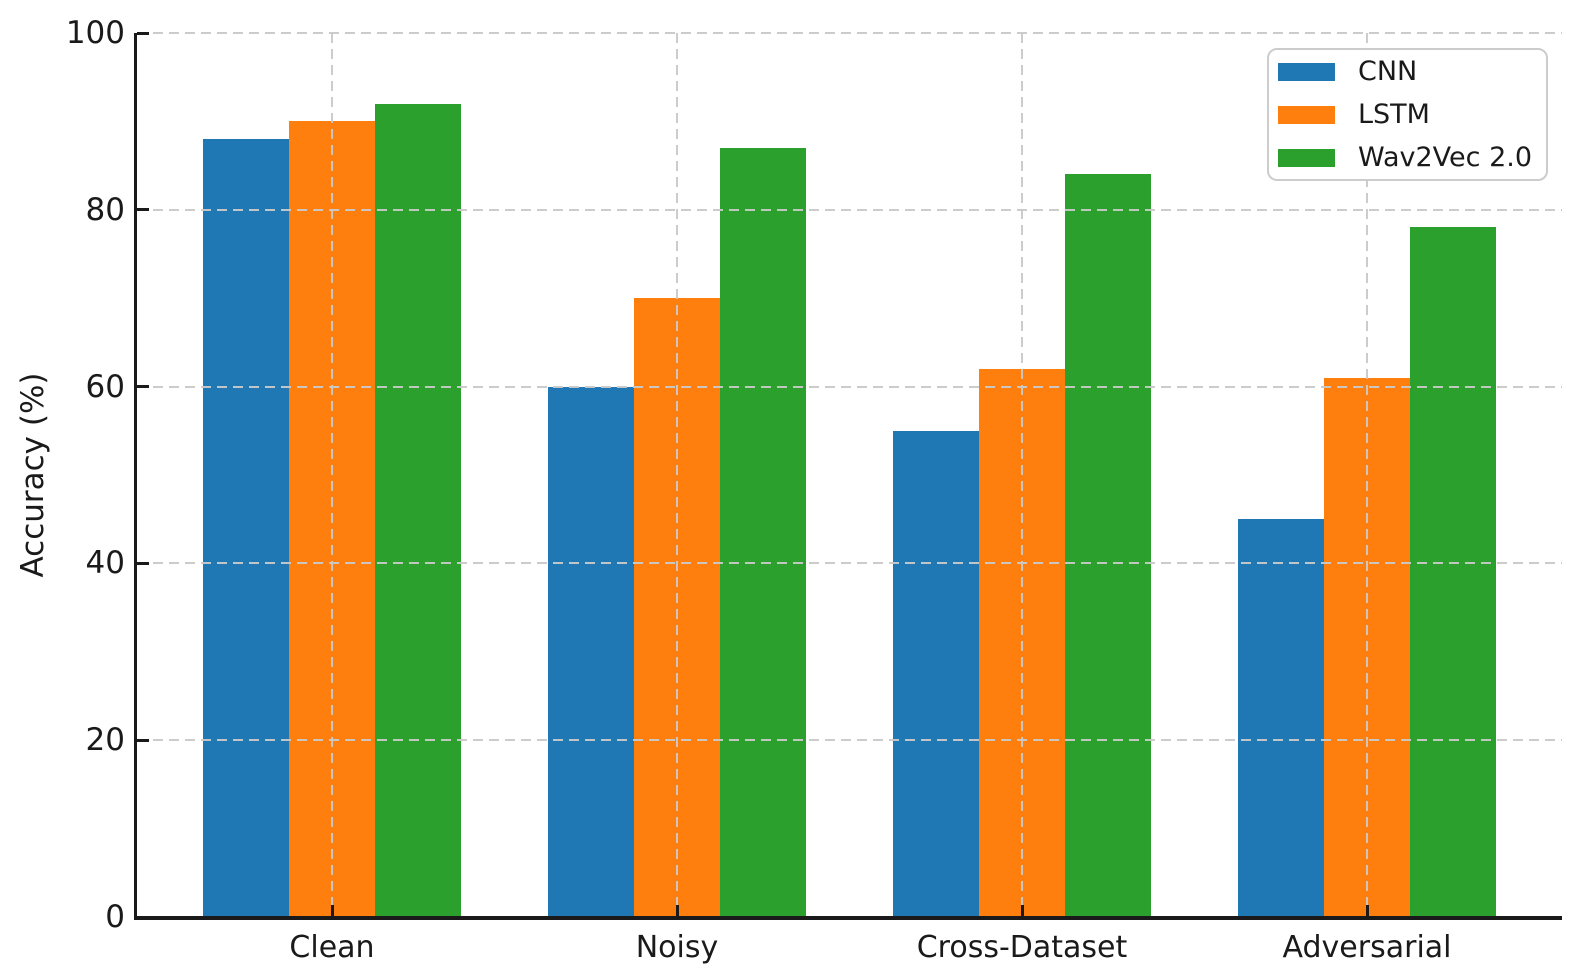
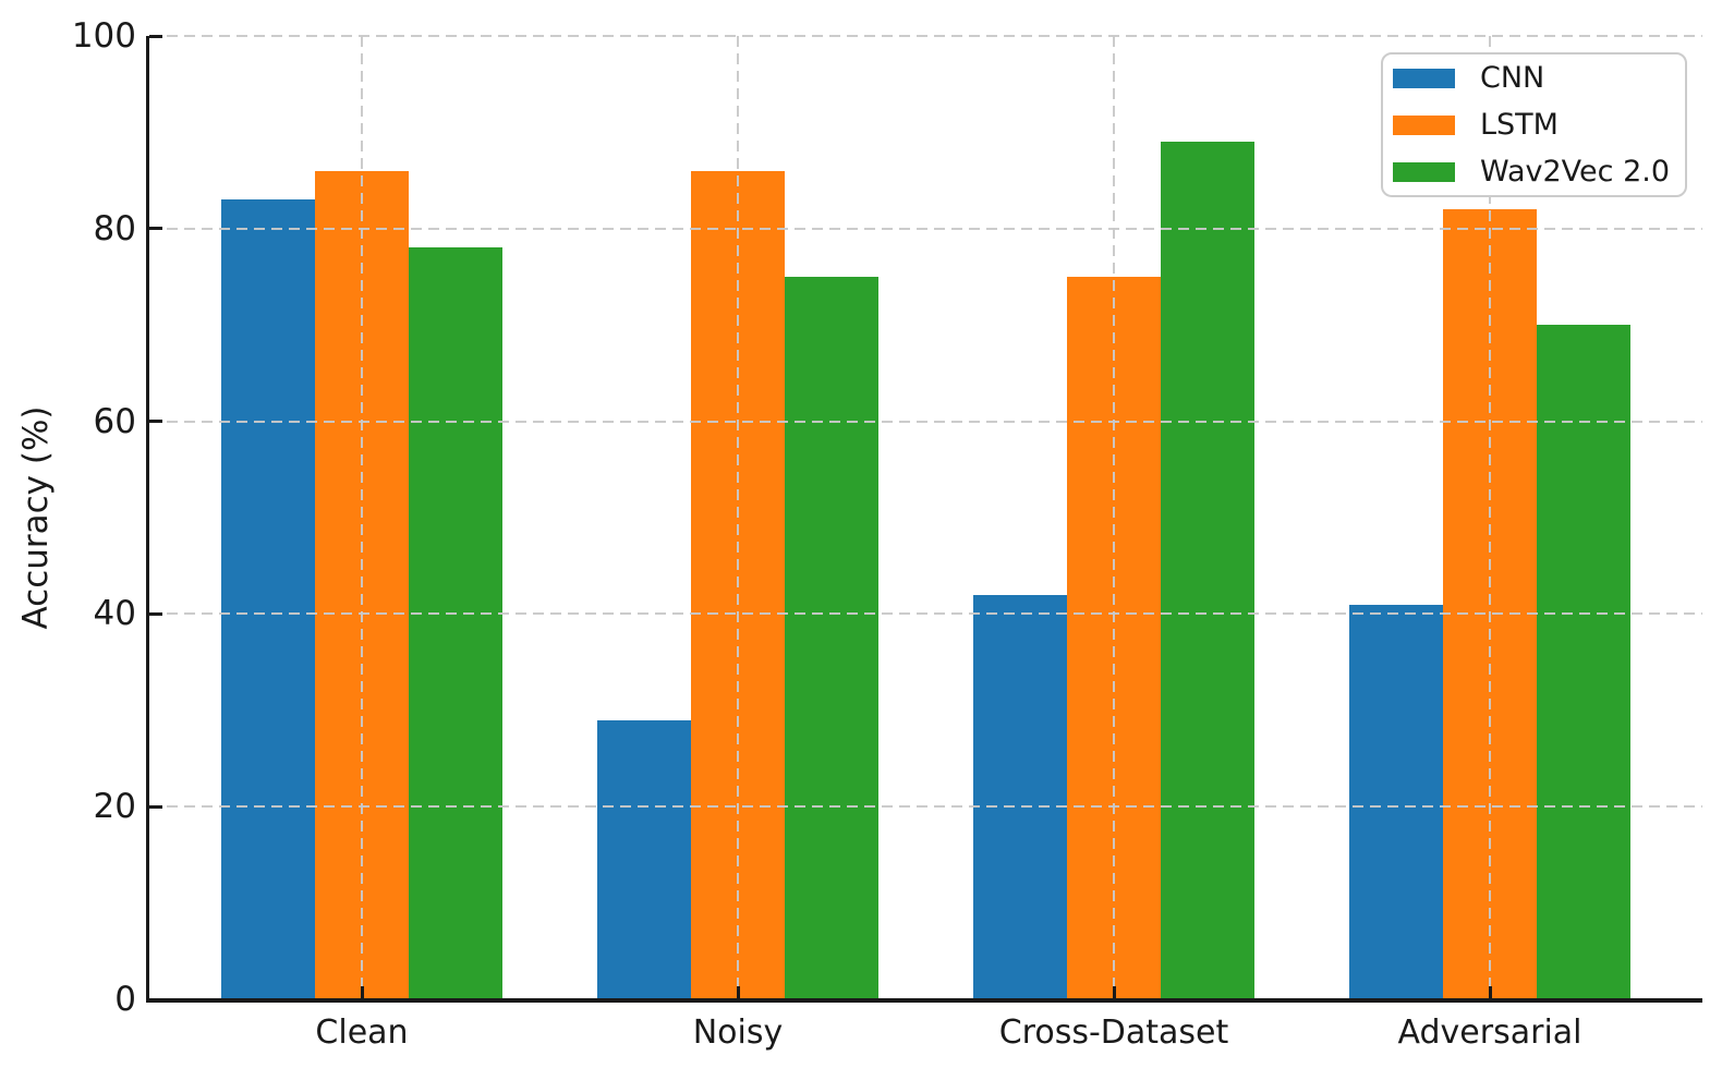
CNN/Clean: 88 -> 83
LSTM/Clean: 90 -> 86
Wav2Vec 2.0/Clean: 92 -> 78
CNN/Noisy: 60 -> 29
LSTM/Noisy: 70 -> 86
Wav2Vec 2.0/Noisy: 87 -> 75
CNN/Cross-Dataset: 55 -> 42
LSTM/Cross-Dataset: 62 -> 75
Wav2Vec 2.0/Cross-Dataset: 84 -> 89
CNN/Adversarial: 45 -> 41
LSTM/Adversarial: 61 -> 82
Wav2Vec 2.0/Adversarial: 78 -> 70
